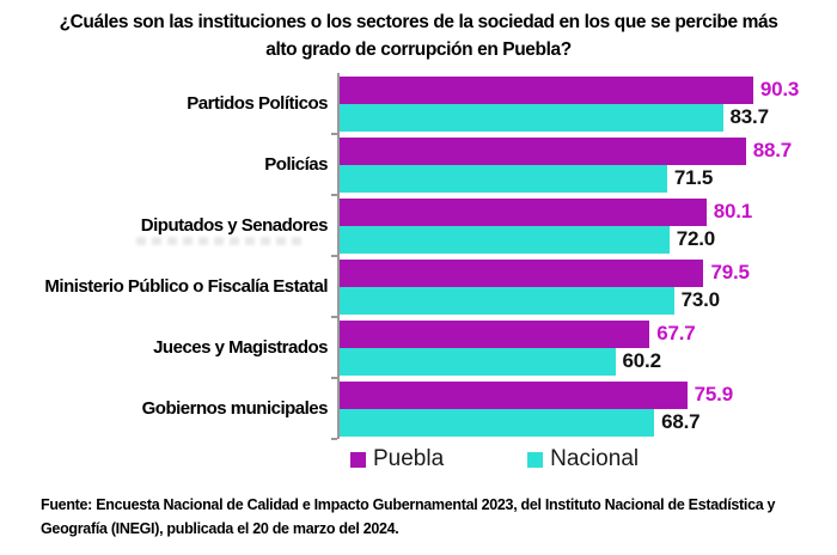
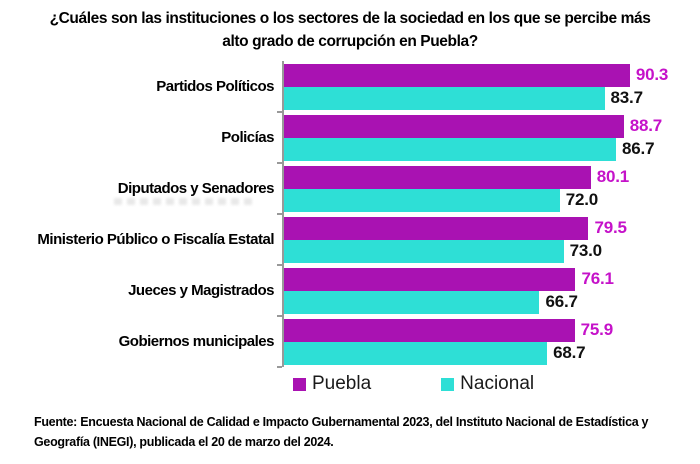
Nacional/Policías: 71.5 -> 86.7
Puebla/Jueces y Magistrados: 67.7 -> 76.1
Nacional/Jueces y Magistrados: 60.2 -> 66.7
